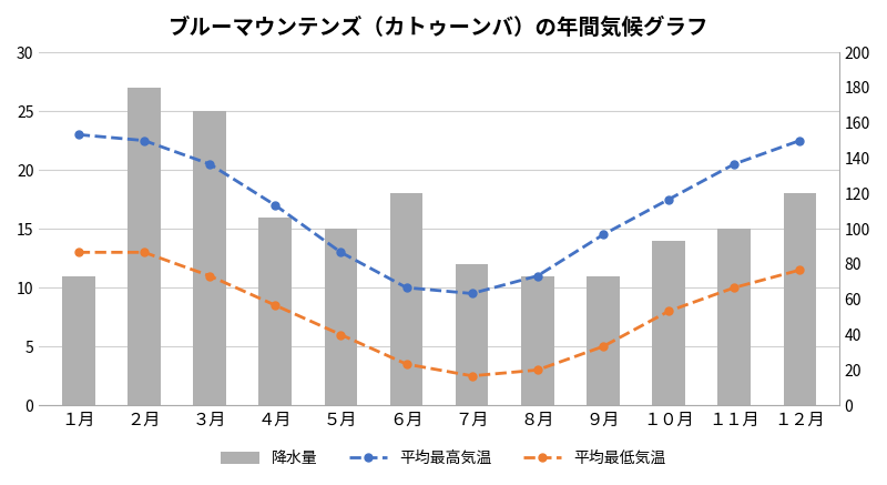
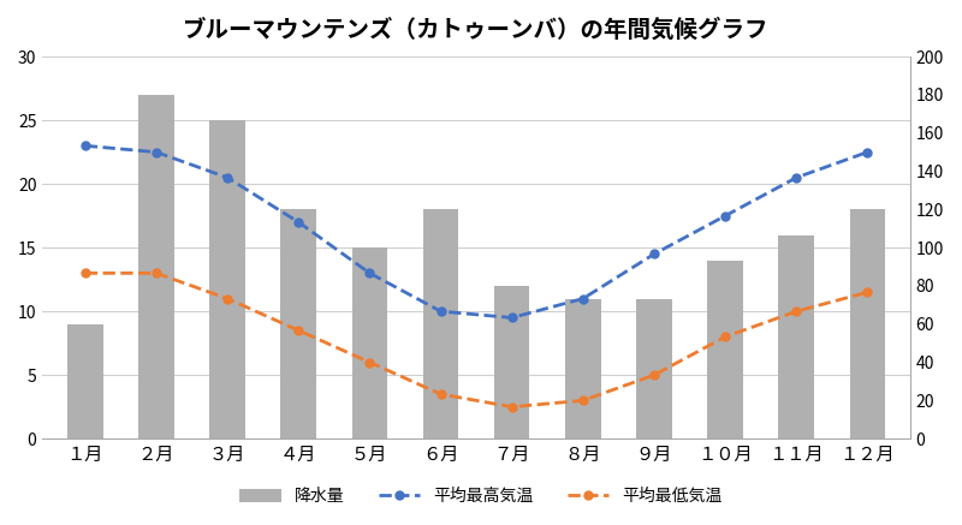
降水量/１月: 11 -> 9
降水量/４月: 16 -> 18
降水量/１１月: 15 -> 16
